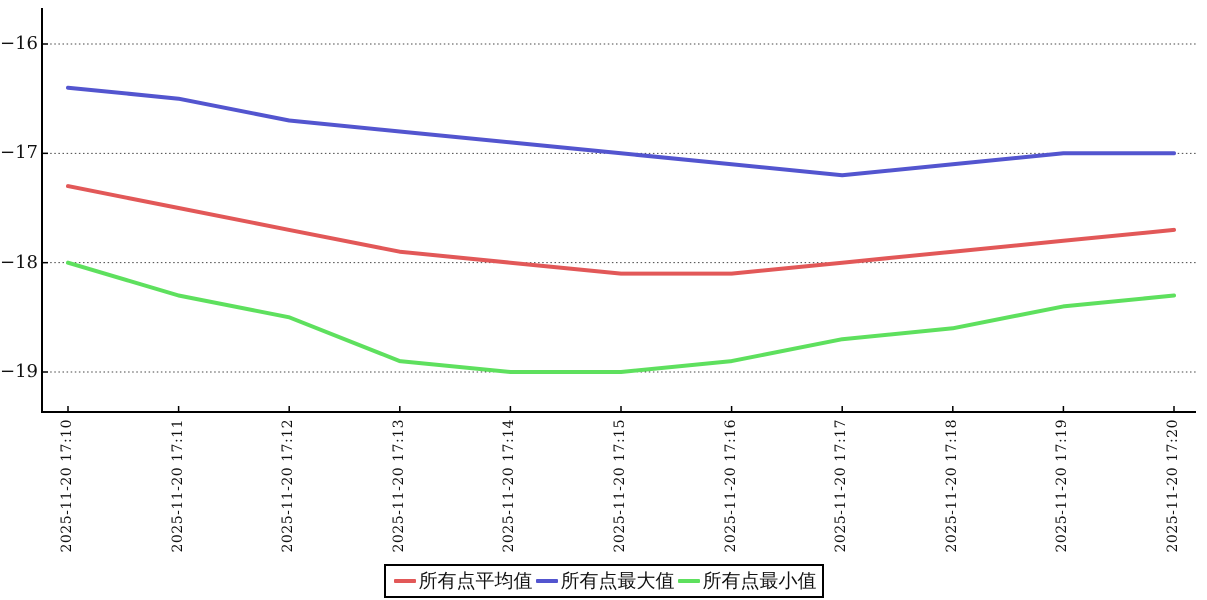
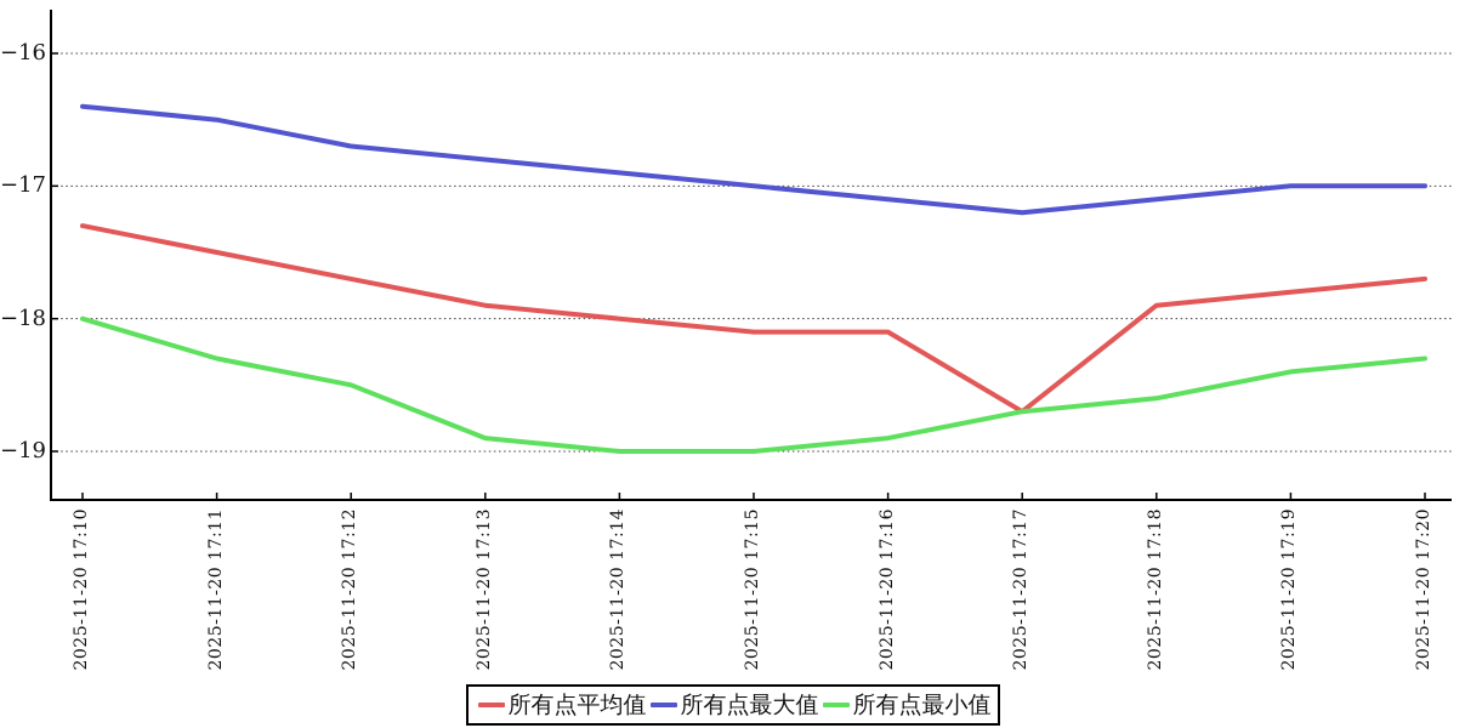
所有点平均值/2025-11-20 17:17: -18.0 -> -18.7
